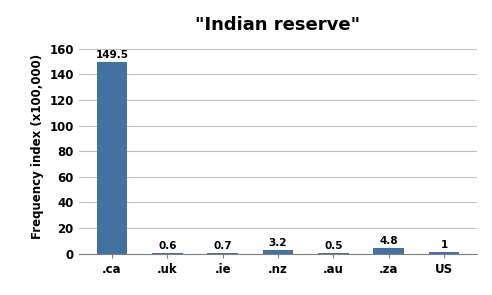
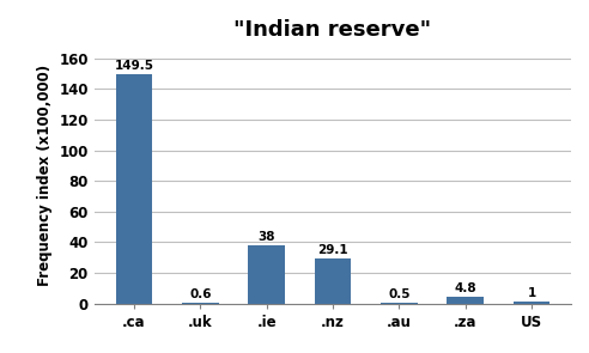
.ie: 0.7 -> 38
.nz: 3.2 -> 29.1
